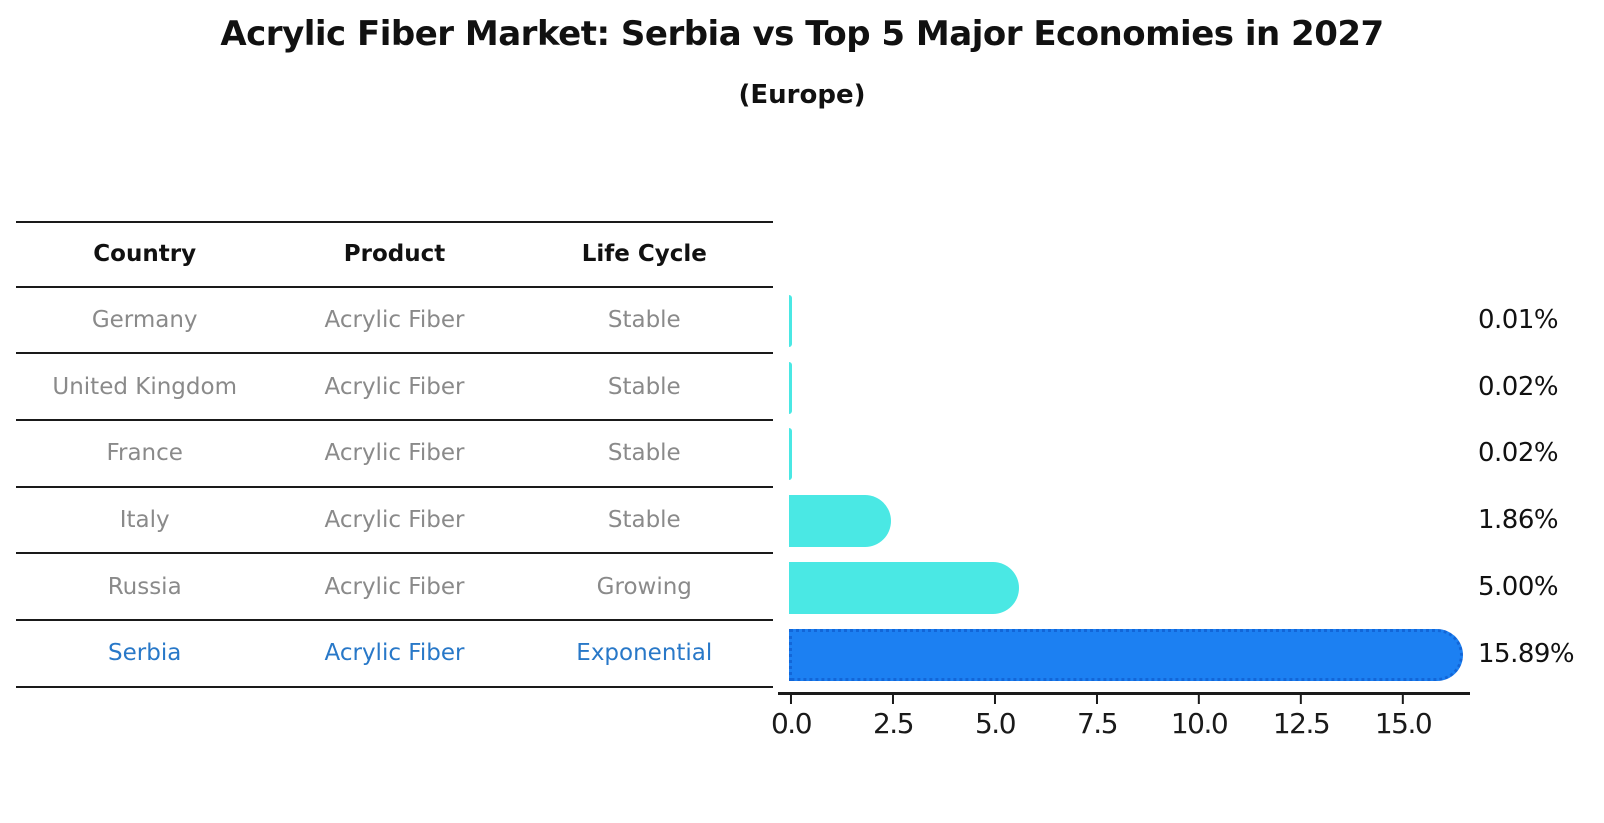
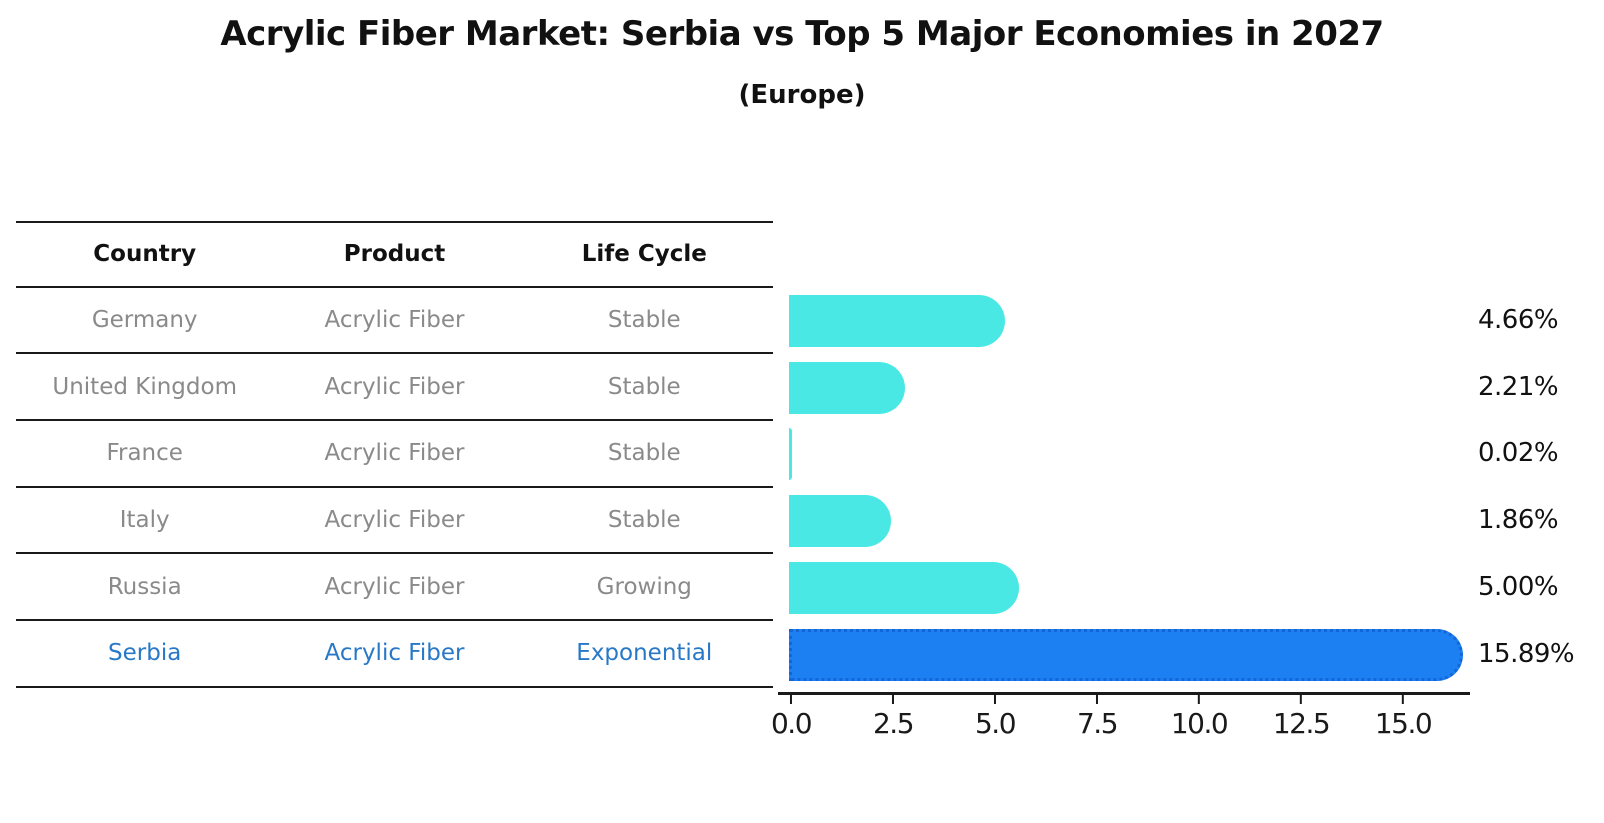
Germany: 0.01% -> 4.66%
United Kingdom: 0.02% -> 2.21%
